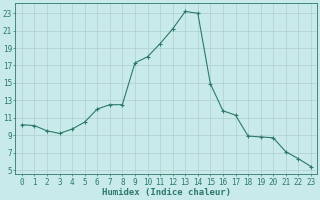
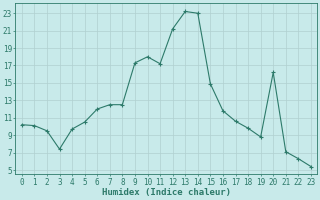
3: 9.2 -> 7.4
11: 19.5 -> 17.2
17: 11.3 -> 10.6
18: 8.9 -> 9.8
20: 8.7 -> 16.2
